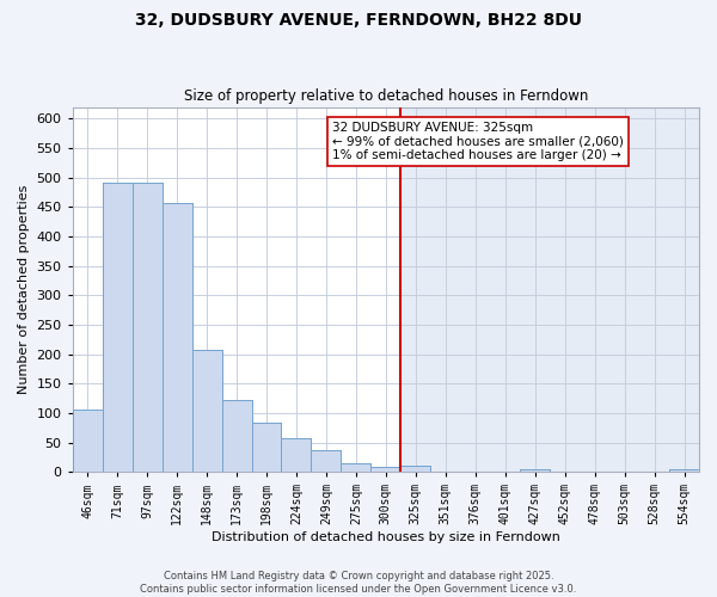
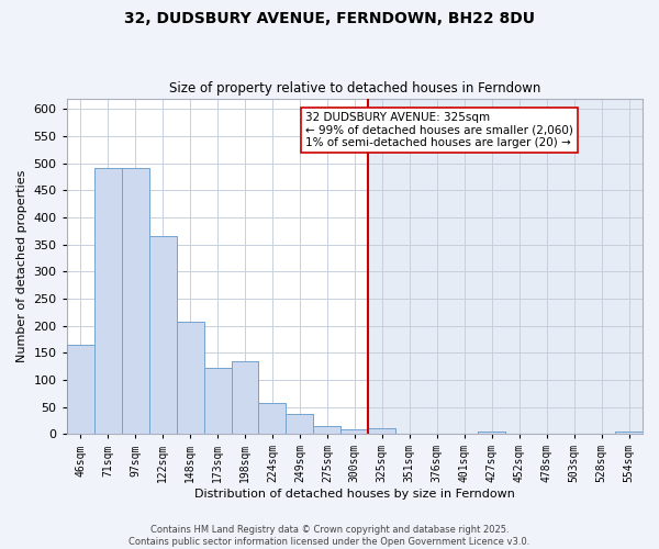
46sqm: 105 -> 165
122sqm: 457 -> 365
198sqm: 83 -> 135
